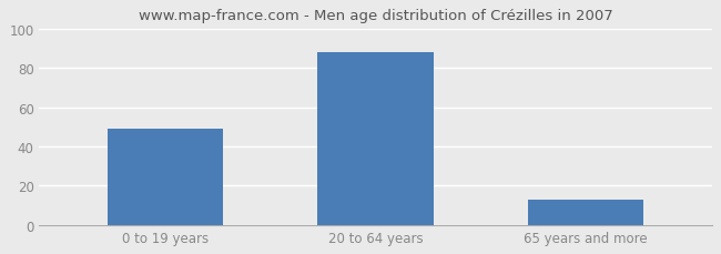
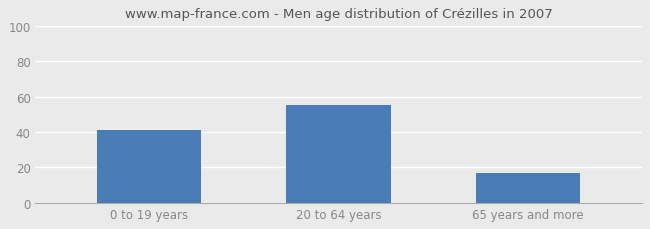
0 to 19 years: 49 -> 41
20 to 64 years: 88 -> 55
65 years and more: 13 -> 17
